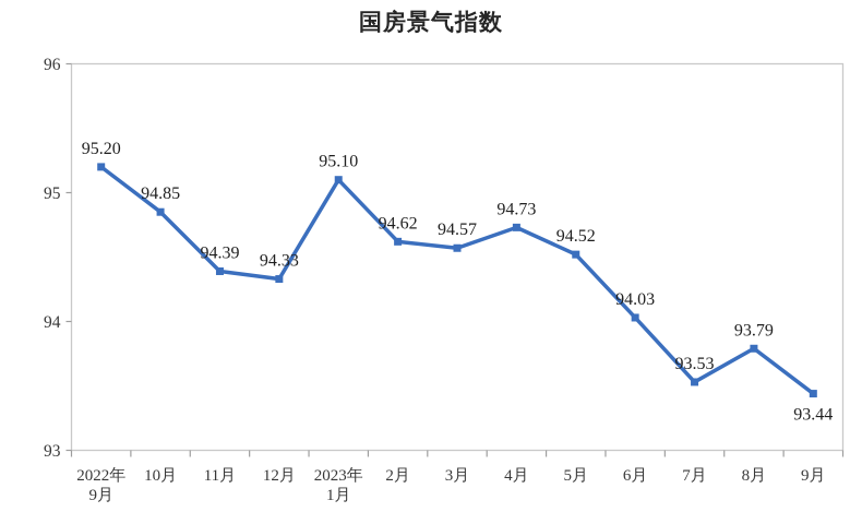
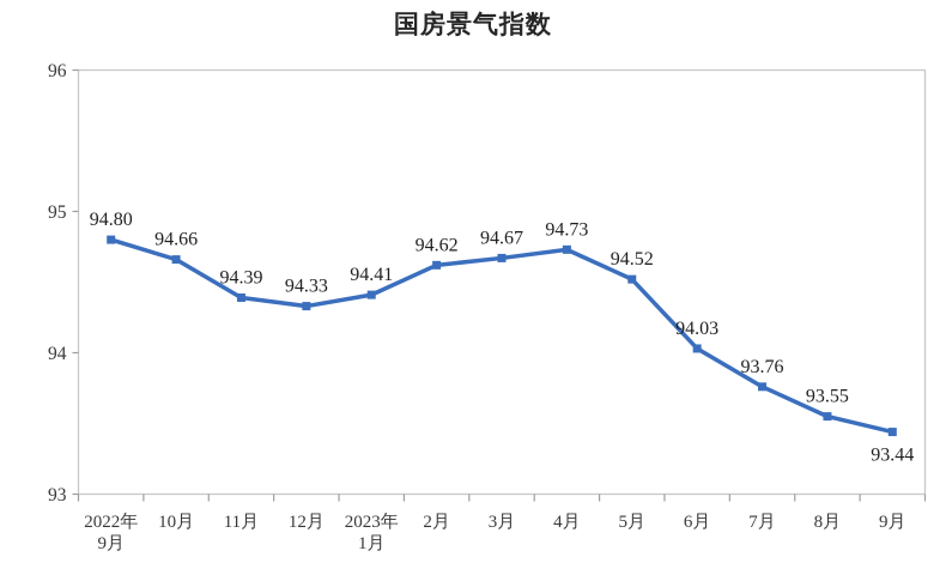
2022年 9月: 95.20 -> 94.80
10月: 94.85 -> 94.66
2023年 1月: 95.10 -> 94.41
3月: 94.57 -> 94.67
7月: 93.53 -> 93.76
8月: 93.79 -> 93.55
